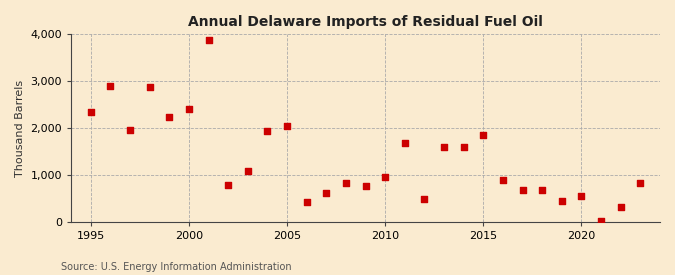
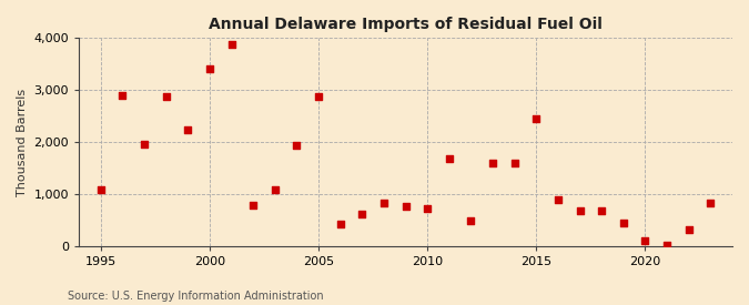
1995: 2,350 -> 1,080
2000: 2,400 -> 3,400
2005: 2,050 -> 2,870
2010: 950 -> 720
2015: 1,850 -> 2,450
2020: 550 -> 110
